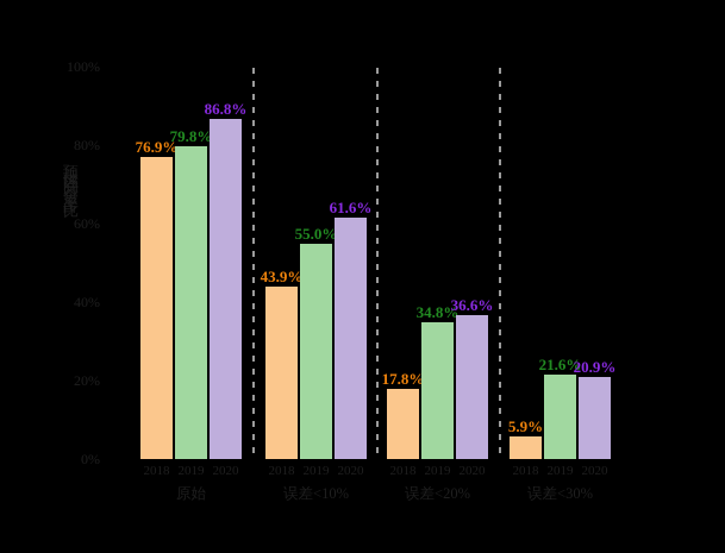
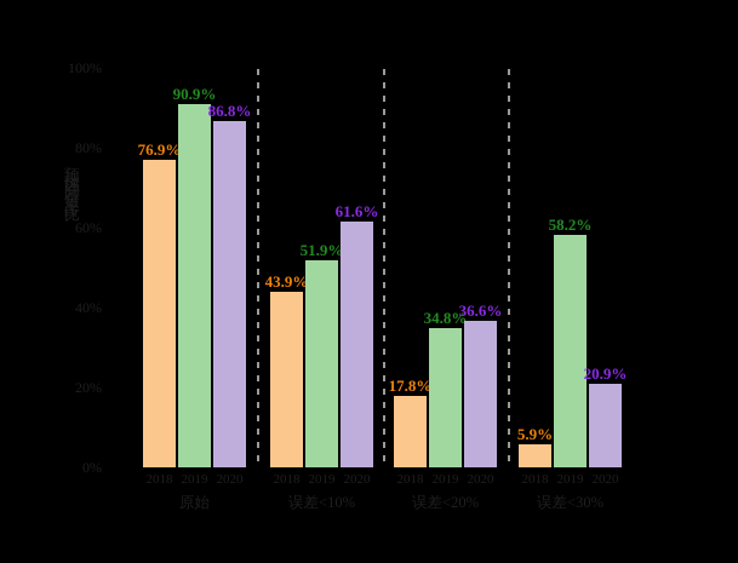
2019/原始: 79.8% -> 90.9%
2019/误差<10%: 55.0% -> 51.9%
2019/误差<30%: 21.6% -> 58.2%
